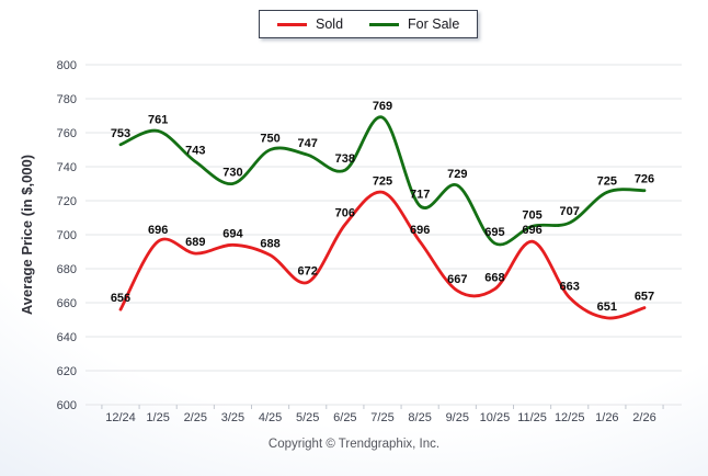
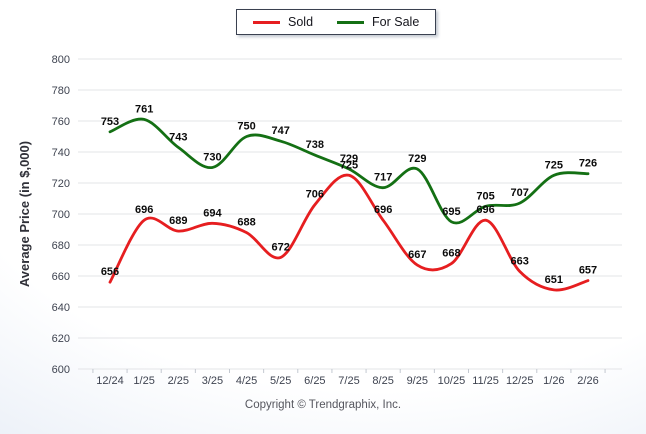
For Sale/7/25: 769 -> 729
